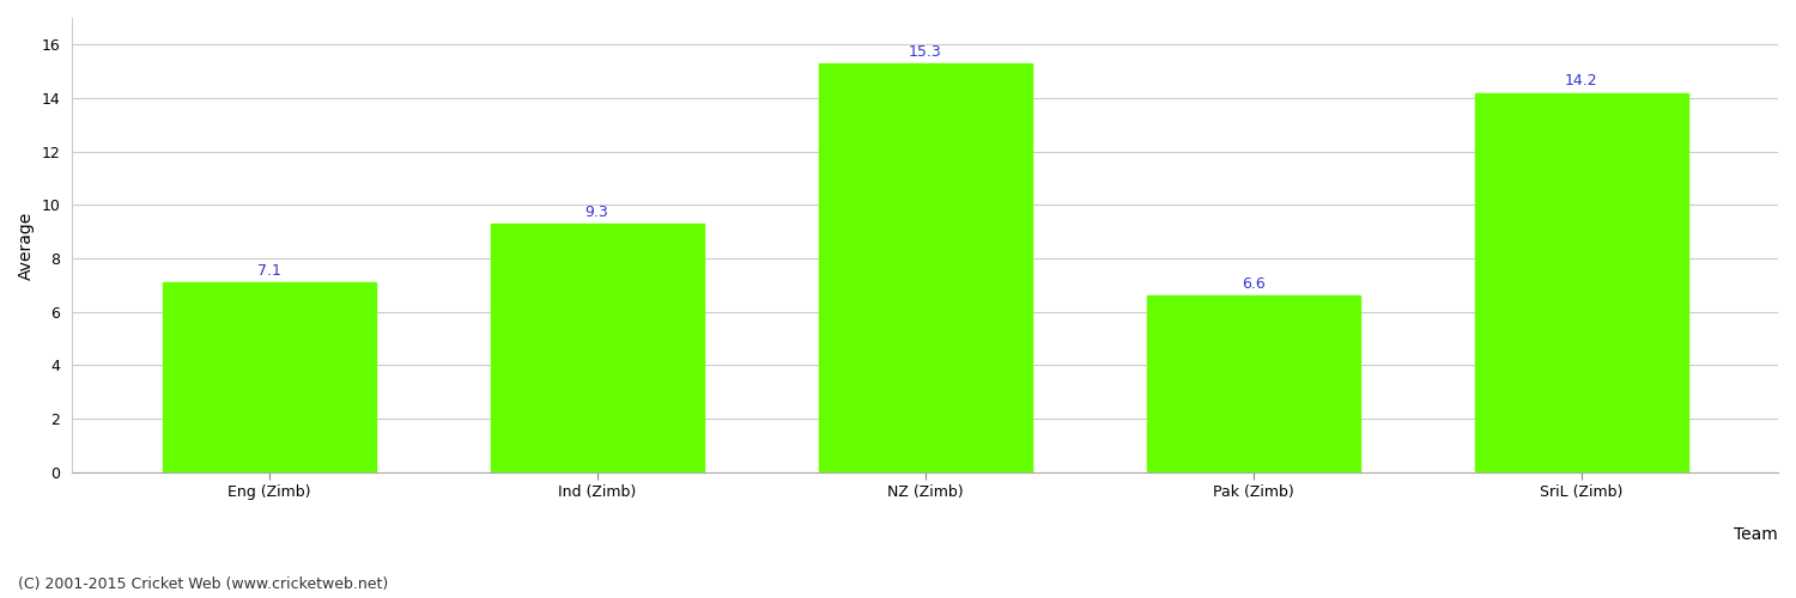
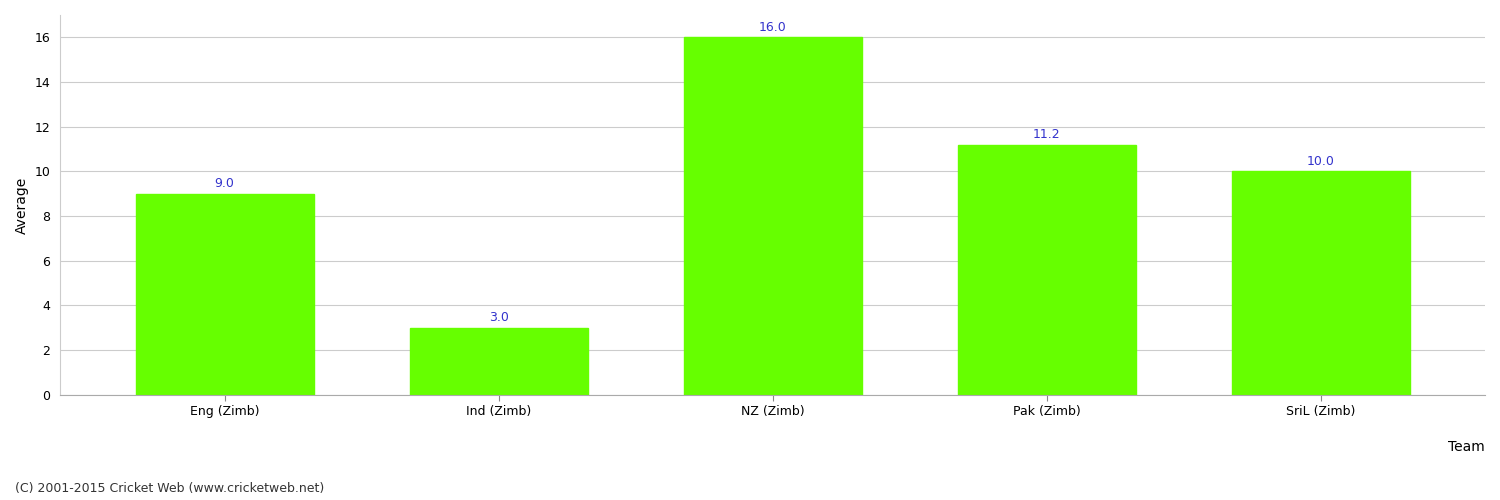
Eng (Zimb): 7.1 -> 9.0
Ind (Zimb): 9.3 -> 3.0
NZ (Zimb): 15.3 -> 16.0
Pak (Zimb): 6.6 -> 11.2
SriL (Zimb): 14.2 -> 10.0
